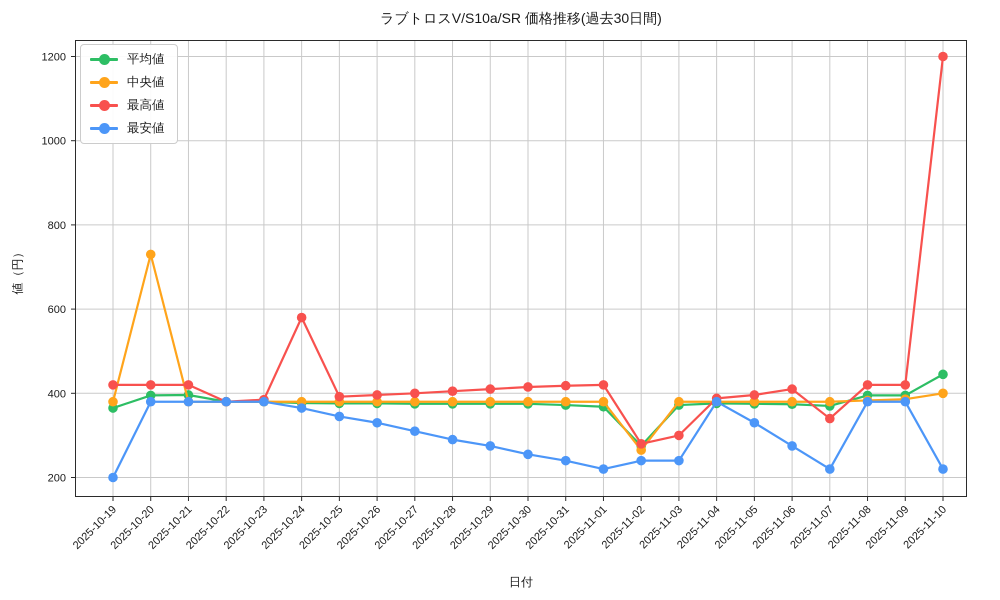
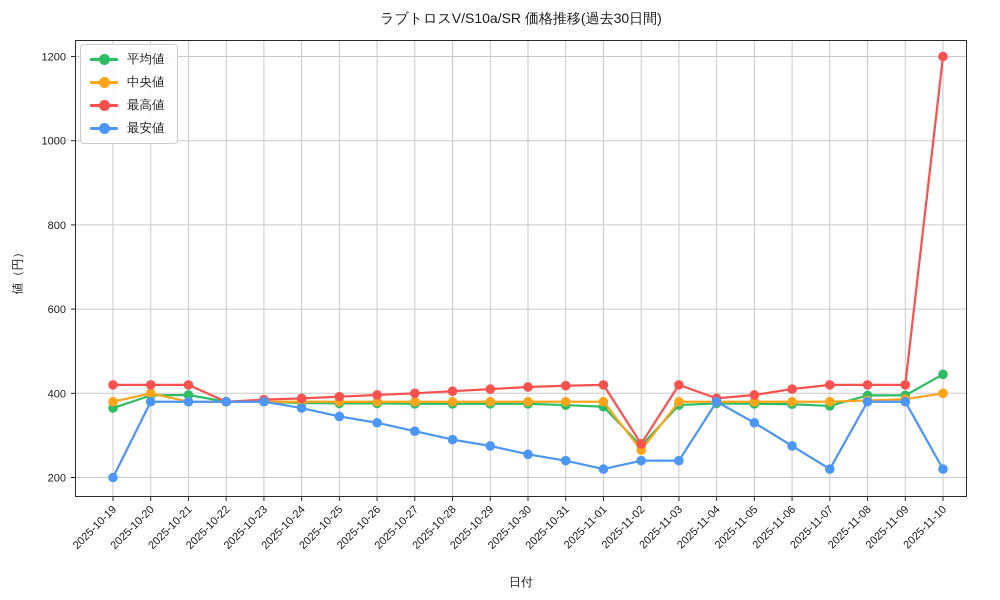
中央値/2025-10-20: 730 -> 400
最高値/2025-10-24: 580 -> 390
最高値/2025-11-03: 300 -> 420
最高値/2025-11-07: 340 -> 420
